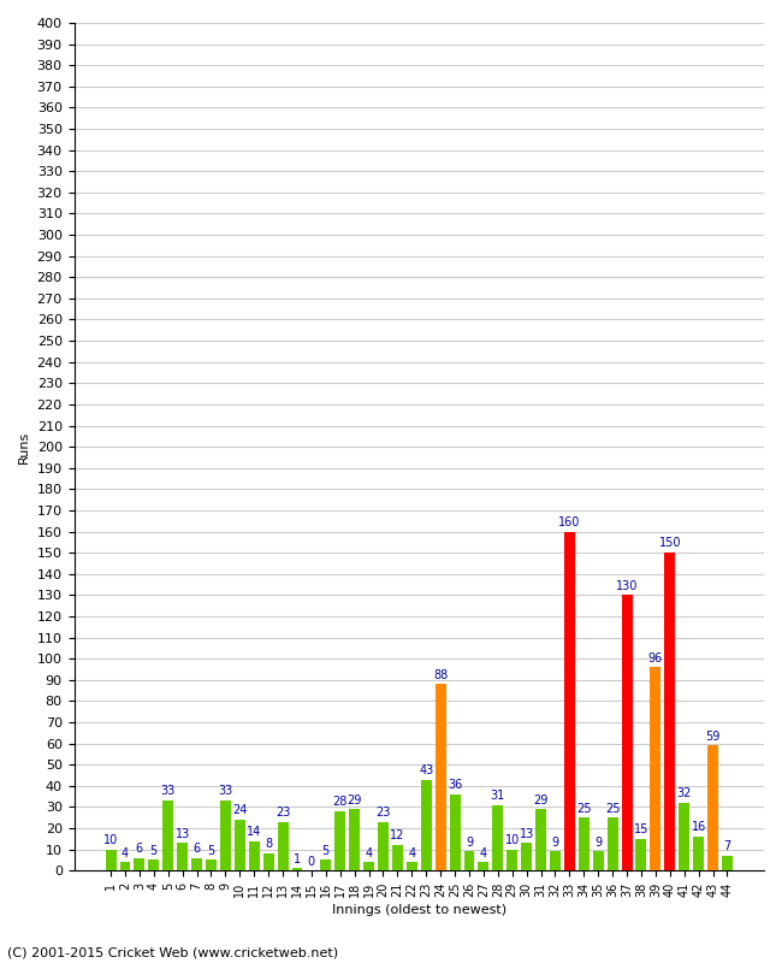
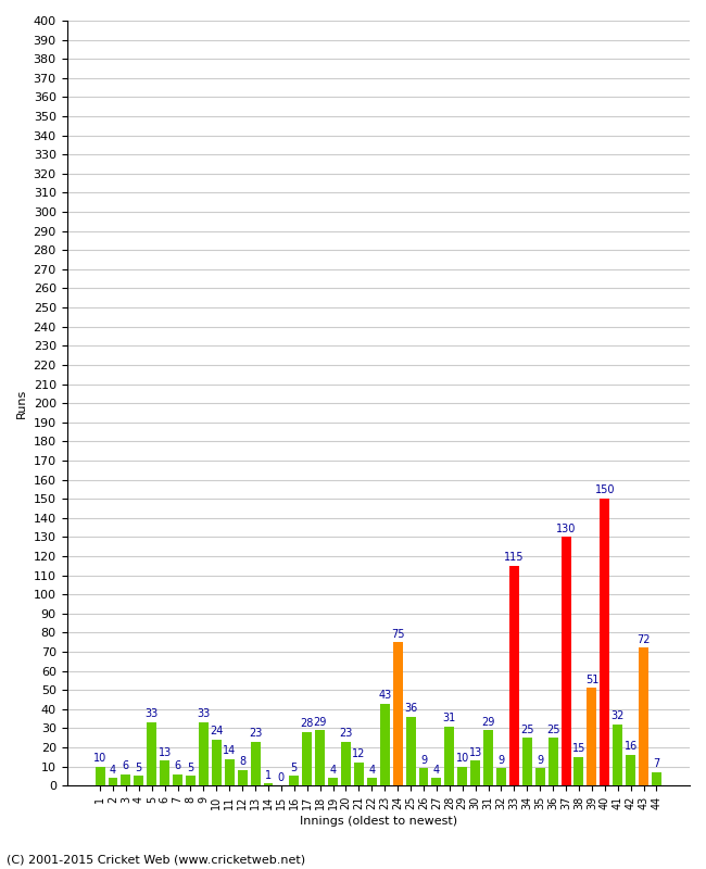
24: 88 -> 75
33: 160 -> 115
39: 96 -> 51
43: 59 -> 72
